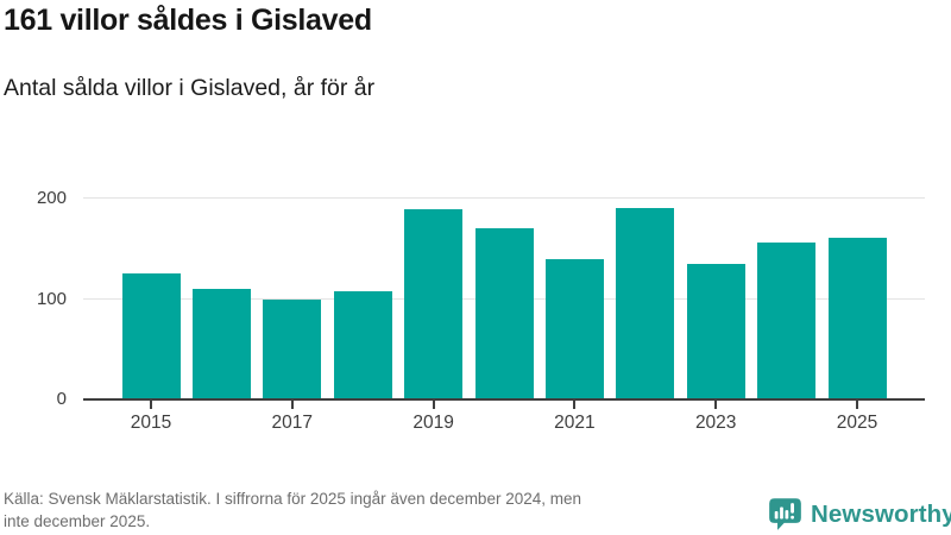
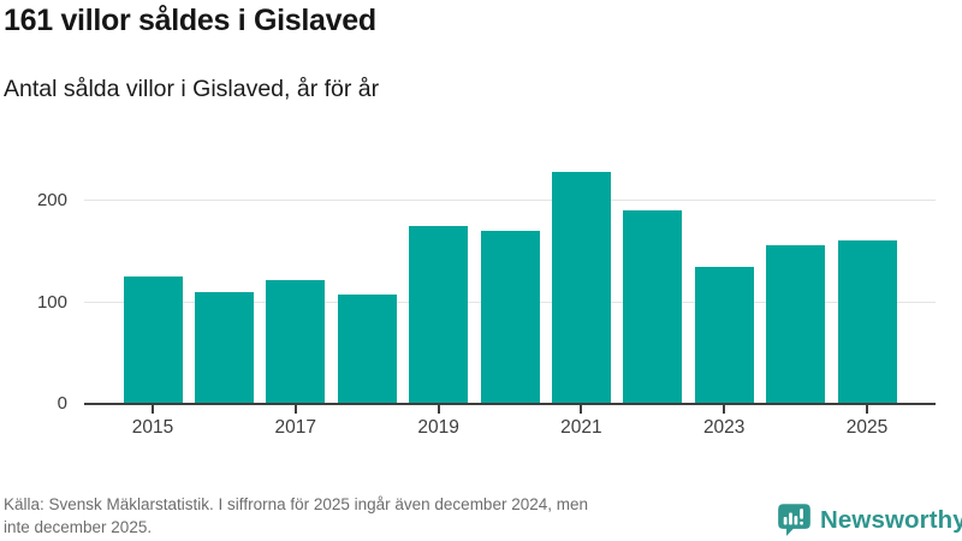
2017: 100 -> 120
2019: 190 -> 180
2021: 140 -> 230
